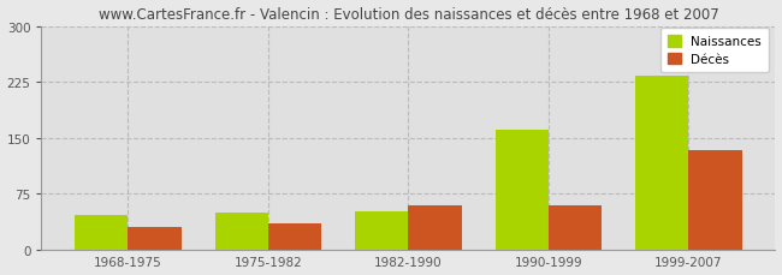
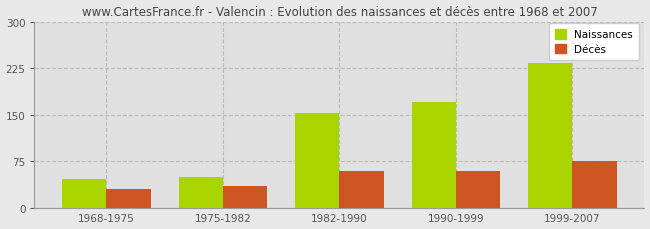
Naissances/1982-1990: 52 -> 153
Naissances/1990-1999: 160 -> 170
Décès/1999-2007: 134 -> 75
